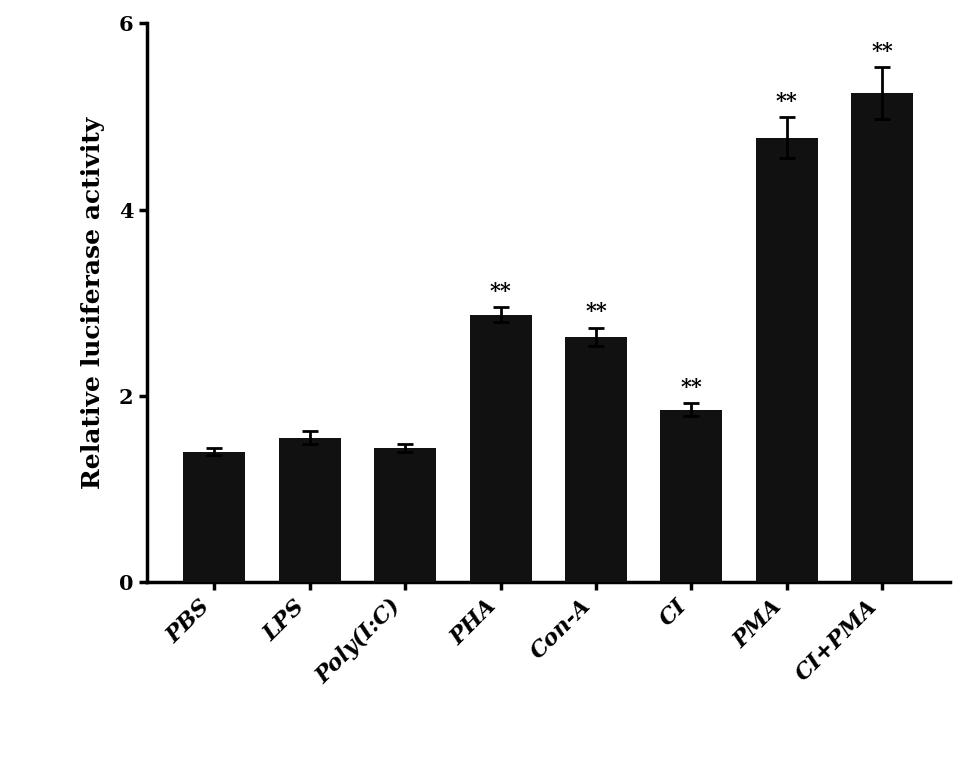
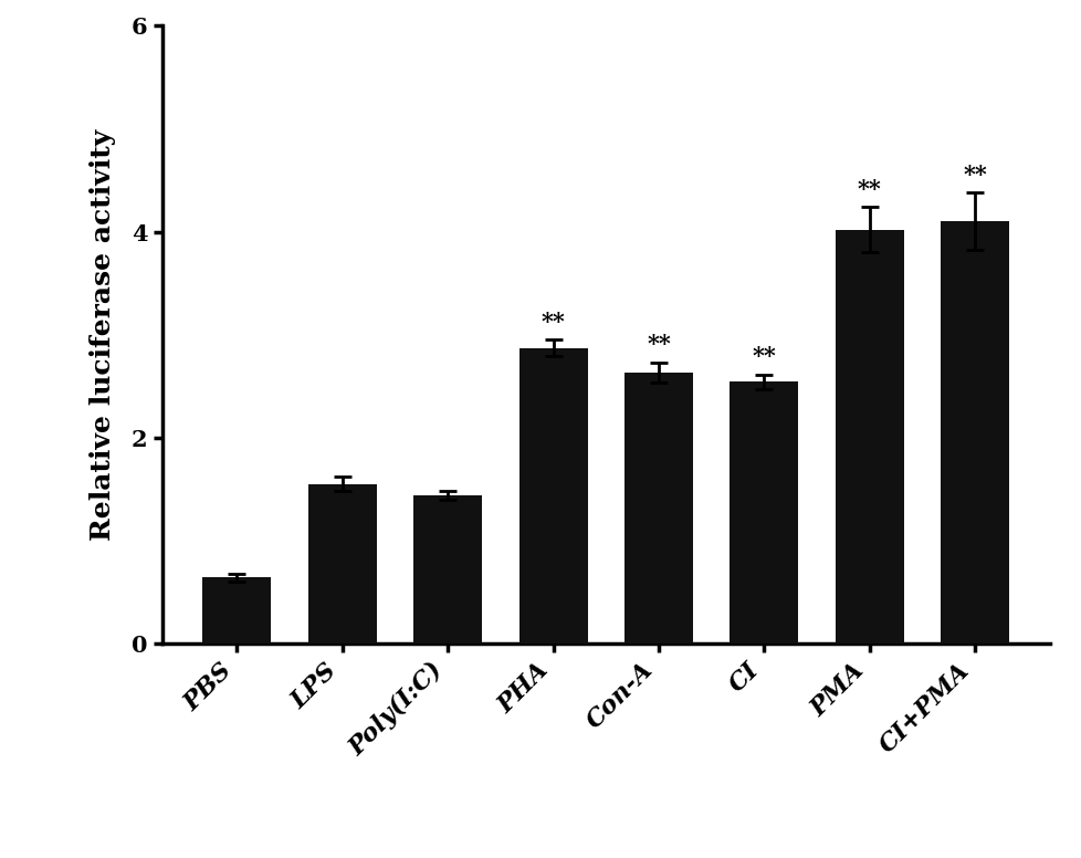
PBS: 1.40 -> 0.64
CI: 1.85 -> 2.54
PMA: 4.77 -> 4.02
CI+PMA: 5.25 -> 4.10
